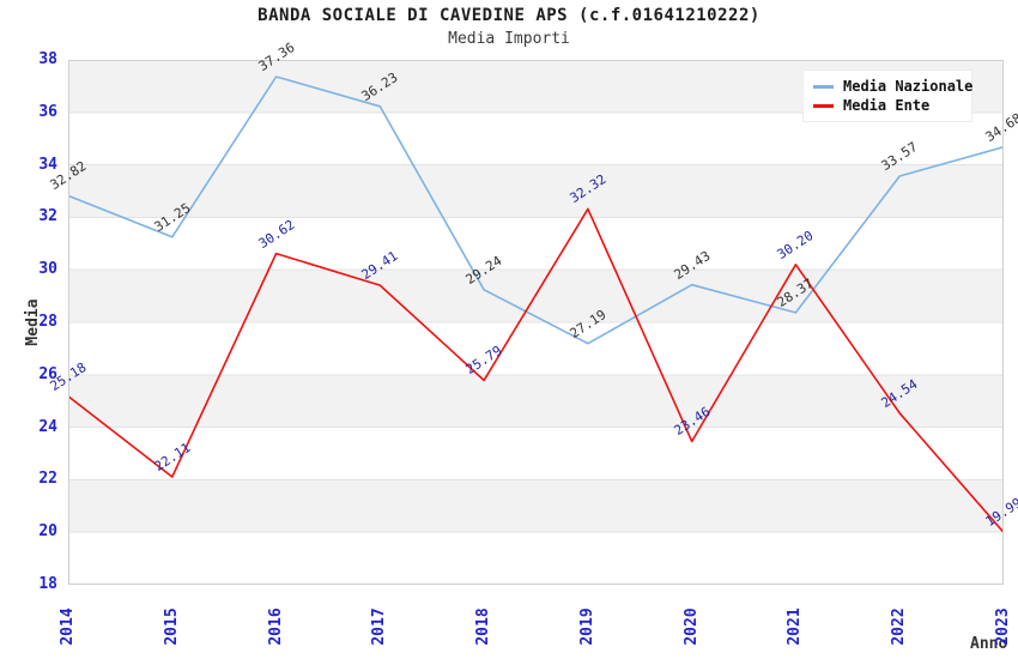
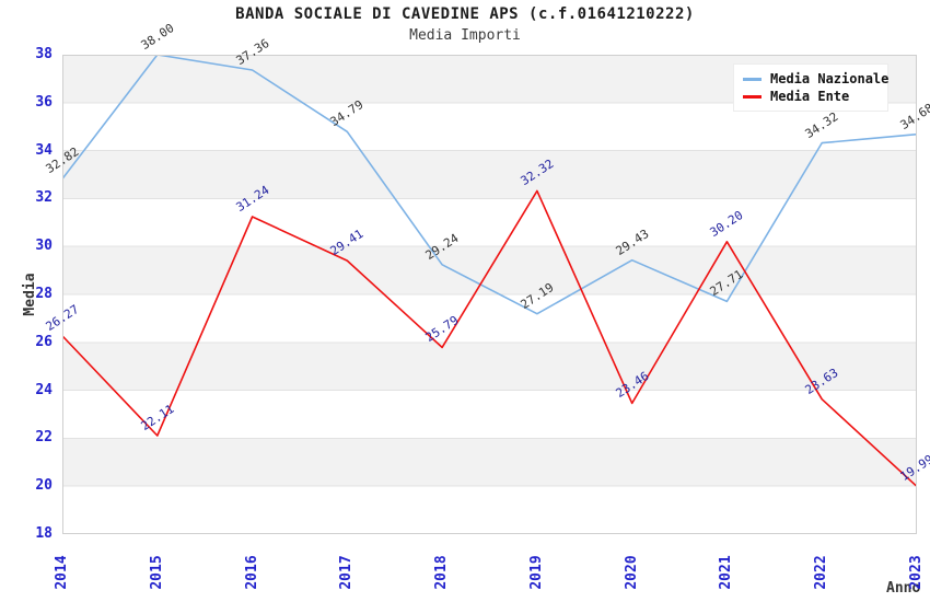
Media Ente/2014: 25.18 -> 26.27
Media Nazionale/2015: 31.25 -> 38.00
Media Ente/2016: 30.62 -> 31.24
Media Nazionale/2017: 36.23 -> 34.79
Media Nazionale/2021: 28.37 -> 27.71
Media Nazionale/2022: 33.57 -> 34.32
Media Ente/2022: 24.54 -> 23.63
